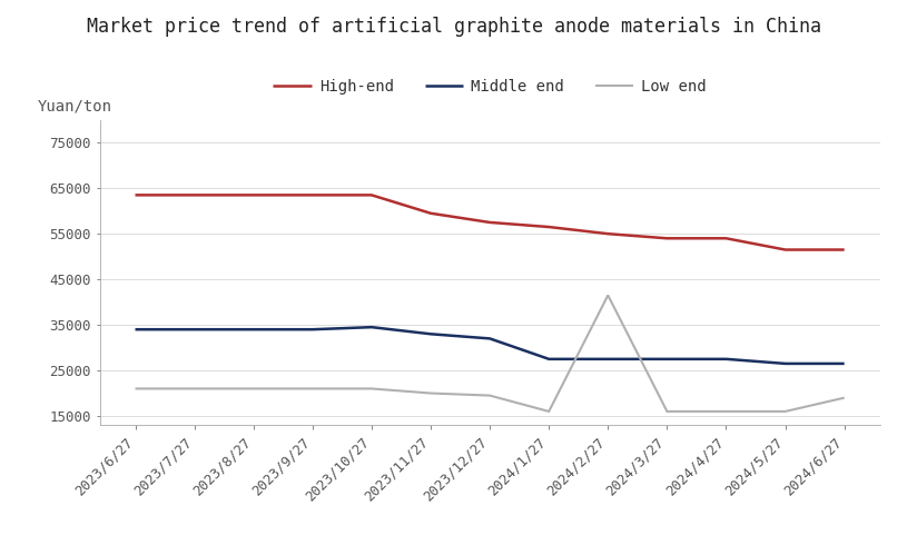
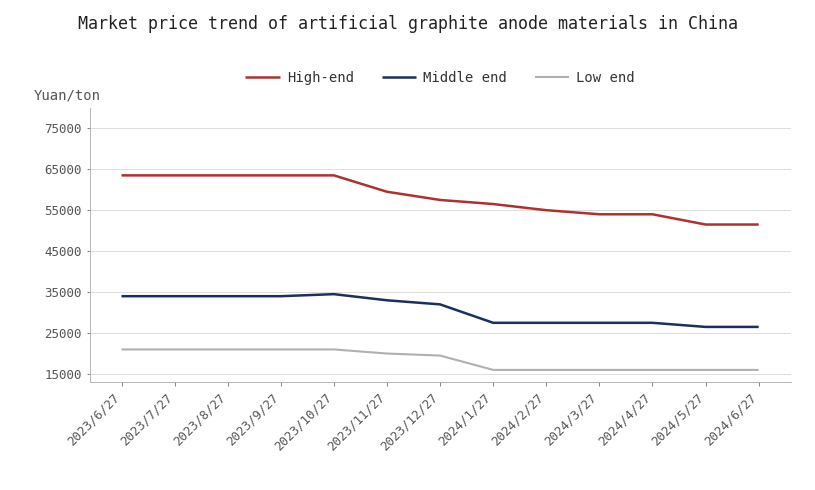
Low end/2024/2/27: 41500 -> 16000
Low end/2024/6/27: 19000 -> 16000
